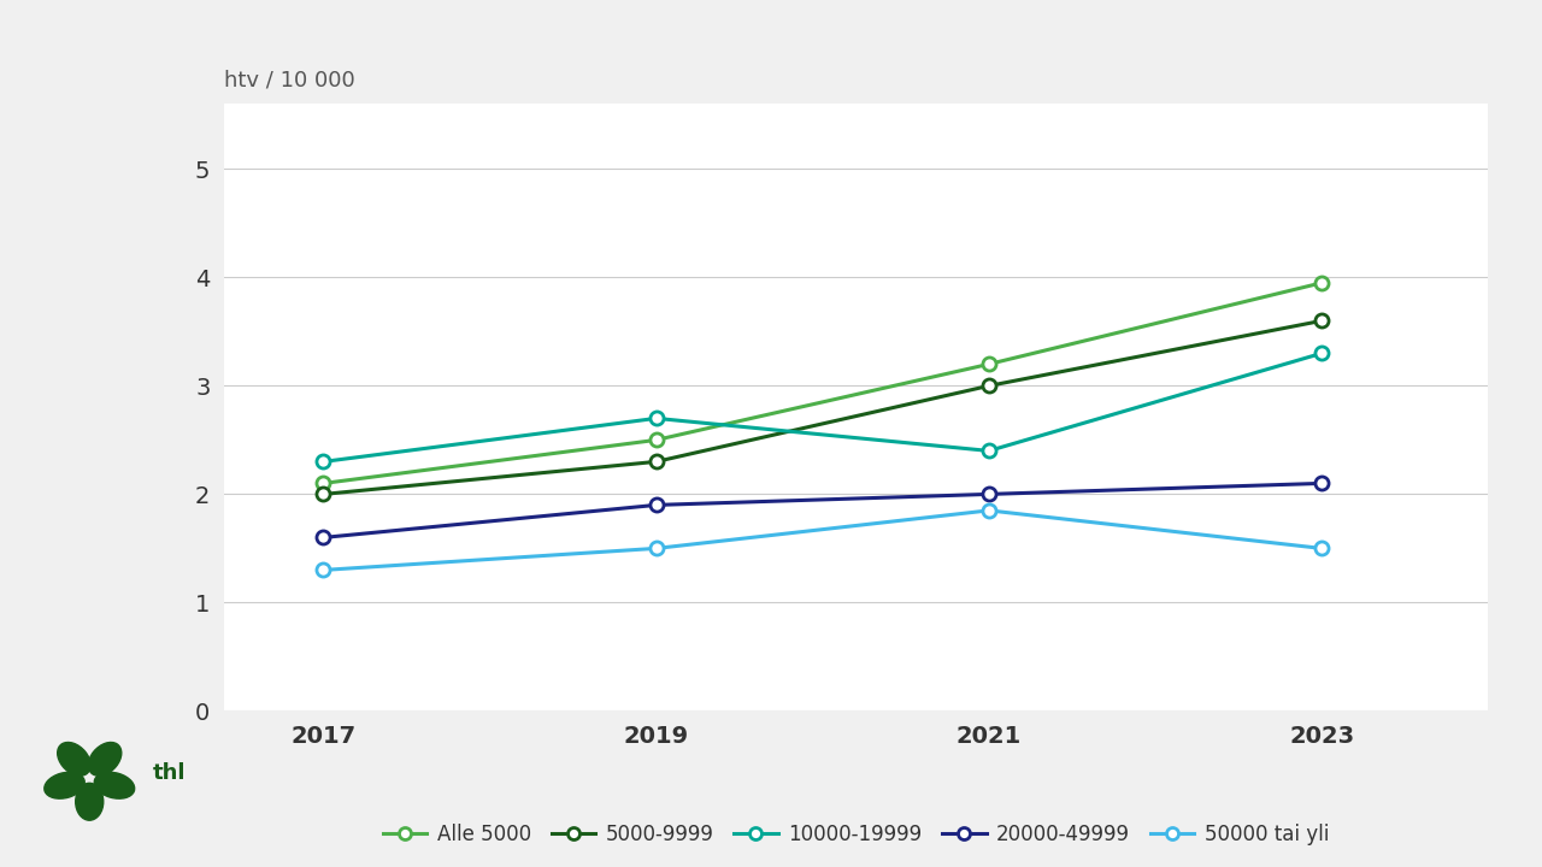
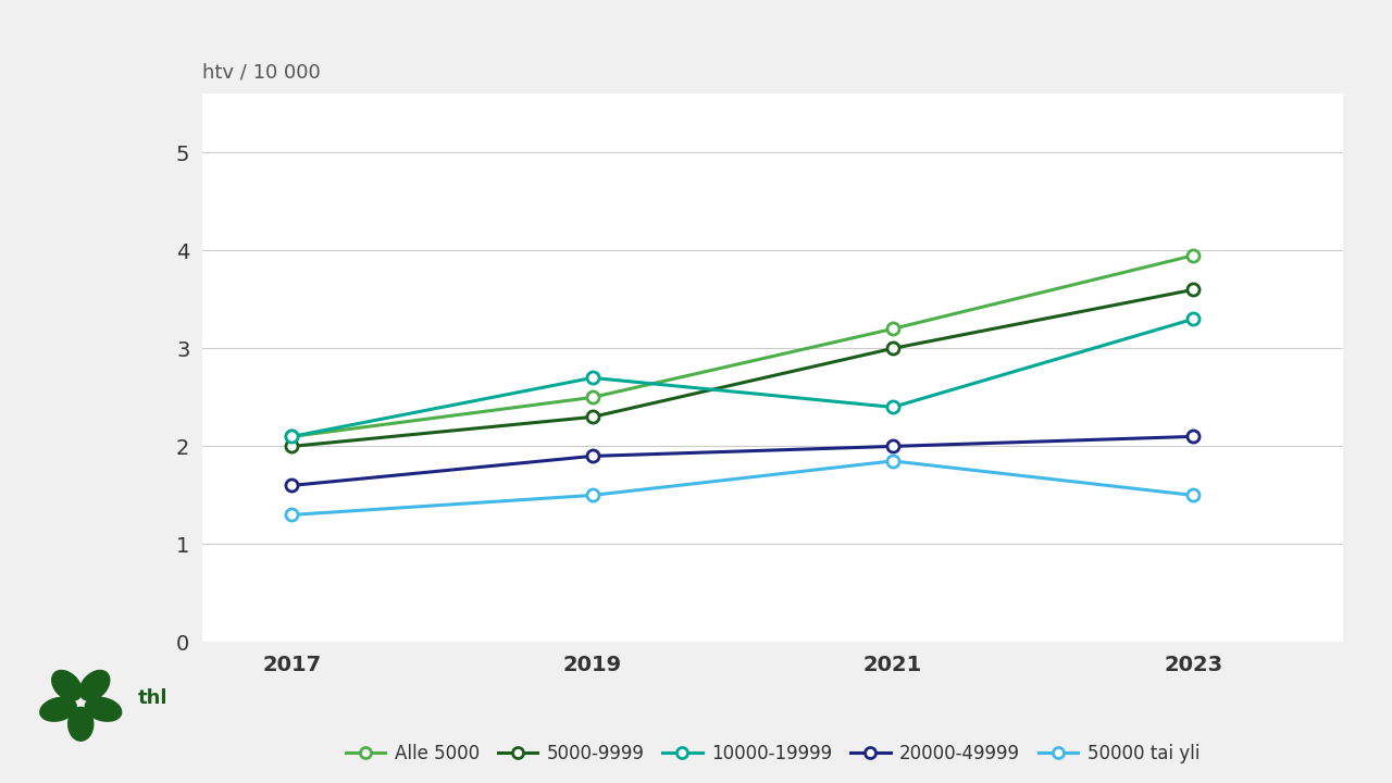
10000-19999/2017: 2.3 -> 2.1
